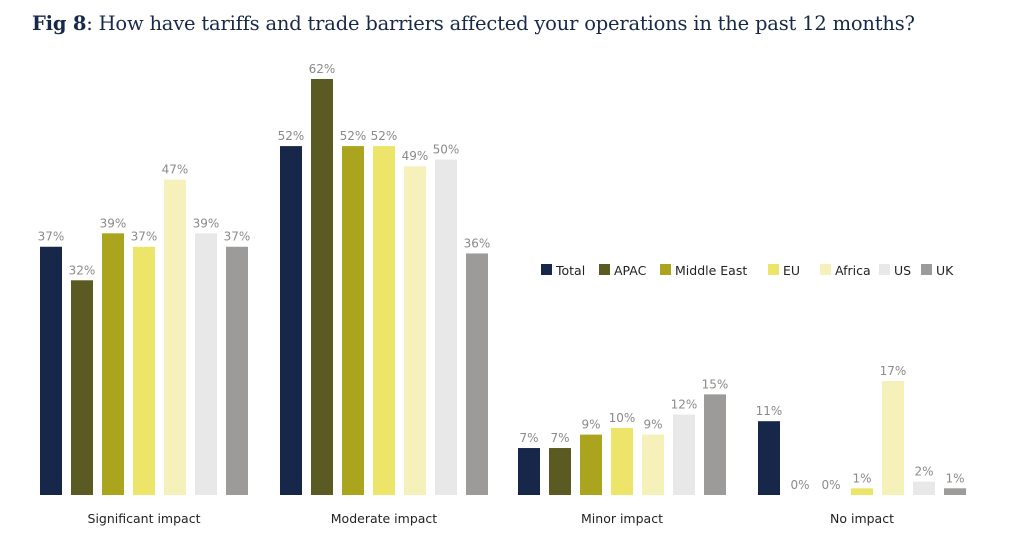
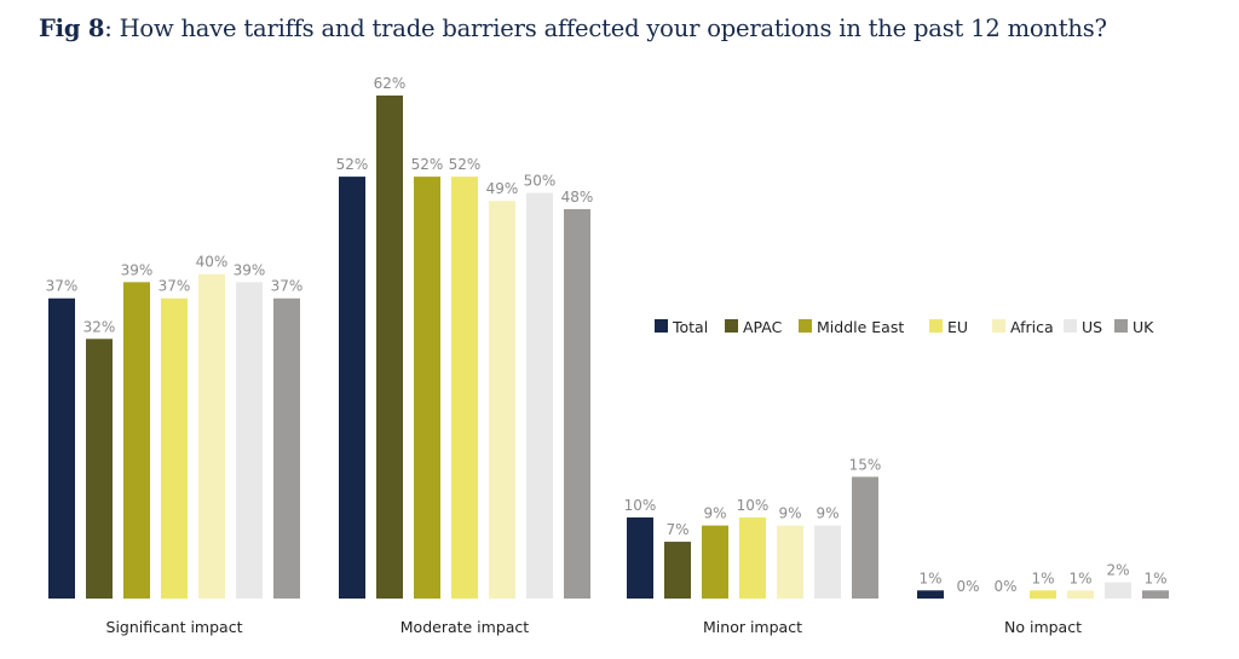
Africa/Significant impact: 47% -> 40%
UK/Moderate impact: 36% -> 48%
Total/Minor impact: 7% -> 10%
US/Minor impact: 12% -> 9%
Total/No impact: 11% -> 1%
Africa/No impact: 17% -> 1%
